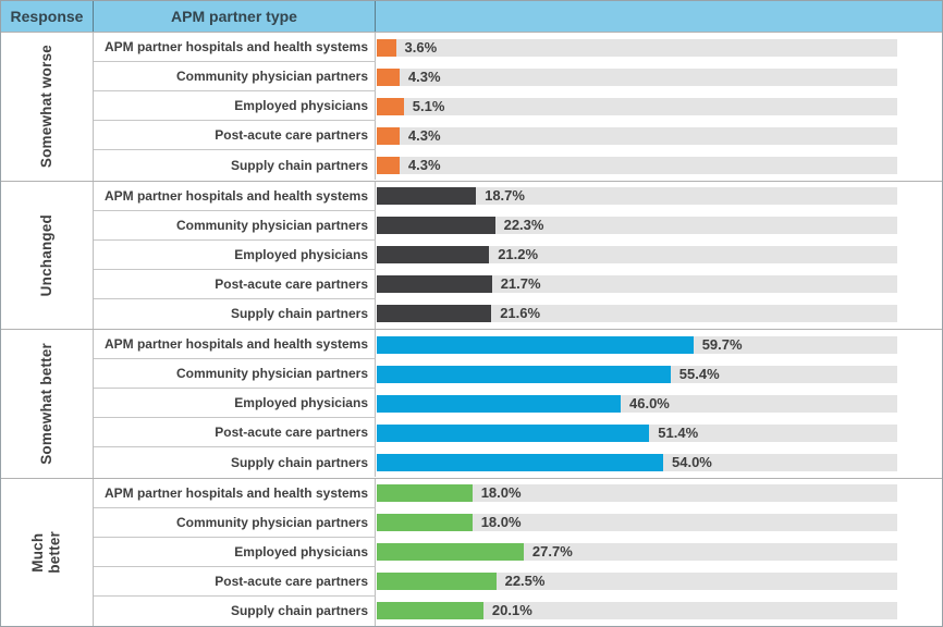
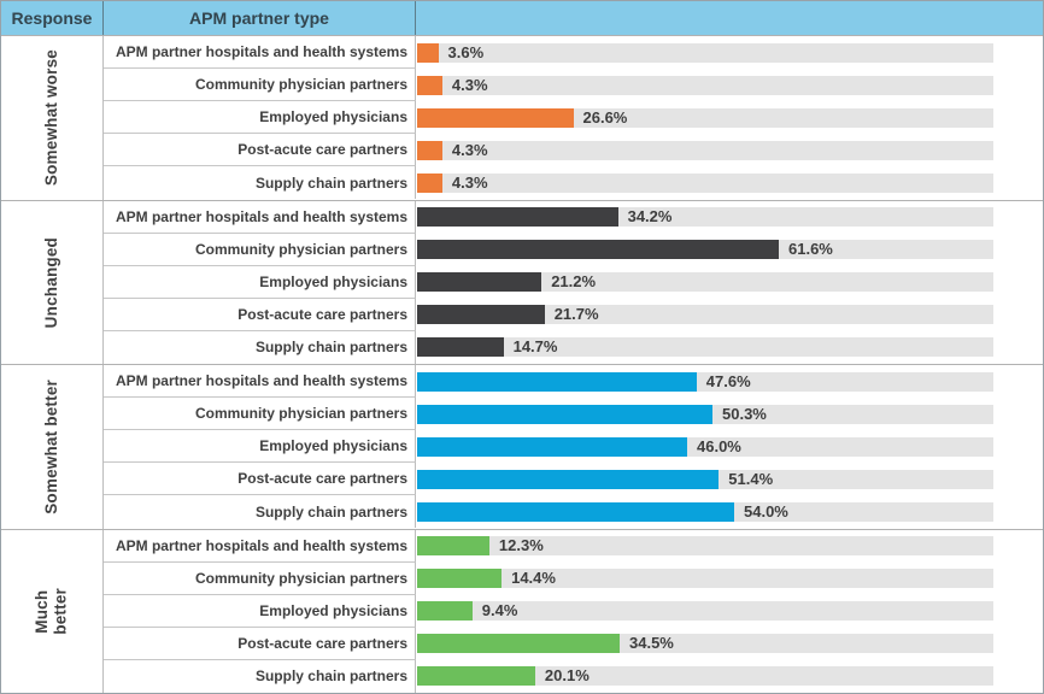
Unchanged/APM partner hospitals and health systems: 18.7% -> 34.2%
Somewhat better/APM partner hospitals and health systems: 59.7% -> 47.6%
Much better/APM partner hospitals and health systems: 18.0% -> 12.3%
Unchanged/Community physician partners: 22.3% -> 61.6%
Somewhat better/Community physician partners: 55.4% -> 50.3%
Much better/Community physician partners: 18.0% -> 14.4%
Somewhat worse/Employed physicians: 5.1% -> 26.6%
Much better/Employed physicians: 27.7% -> 9.4%
Much better/Post-acute care partners: 22.5% -> 34.5%
Unchanged/Supply chain partners: 21.6% -> 14.7%
